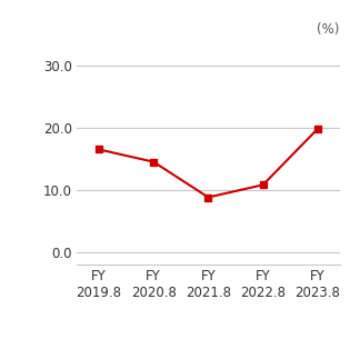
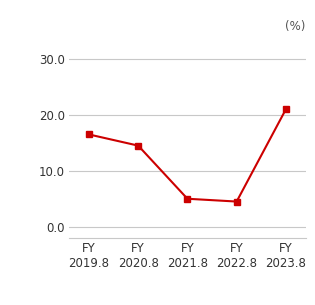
FY 2021.8: 8.8 -> 5.0
FY 2022.8: 10.8 -> 4.5
FY 2023.8: 19.8 -> 21.0
